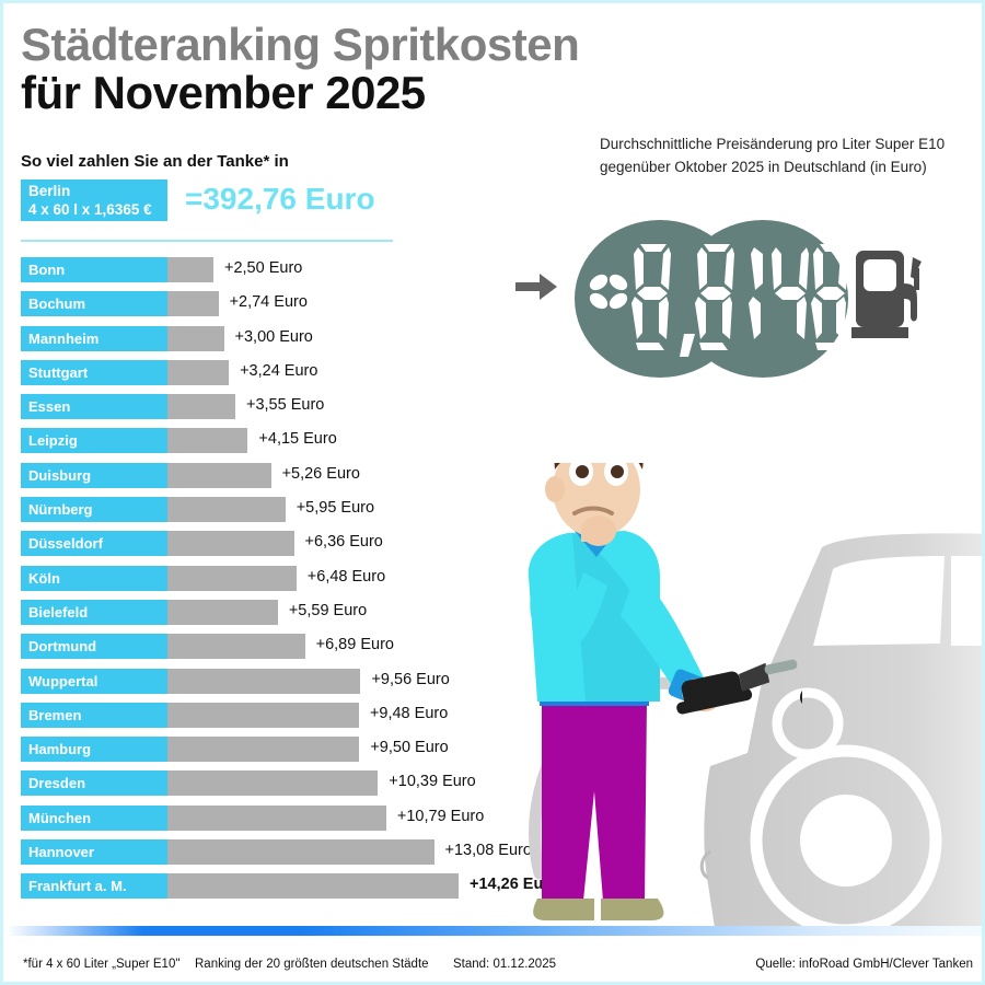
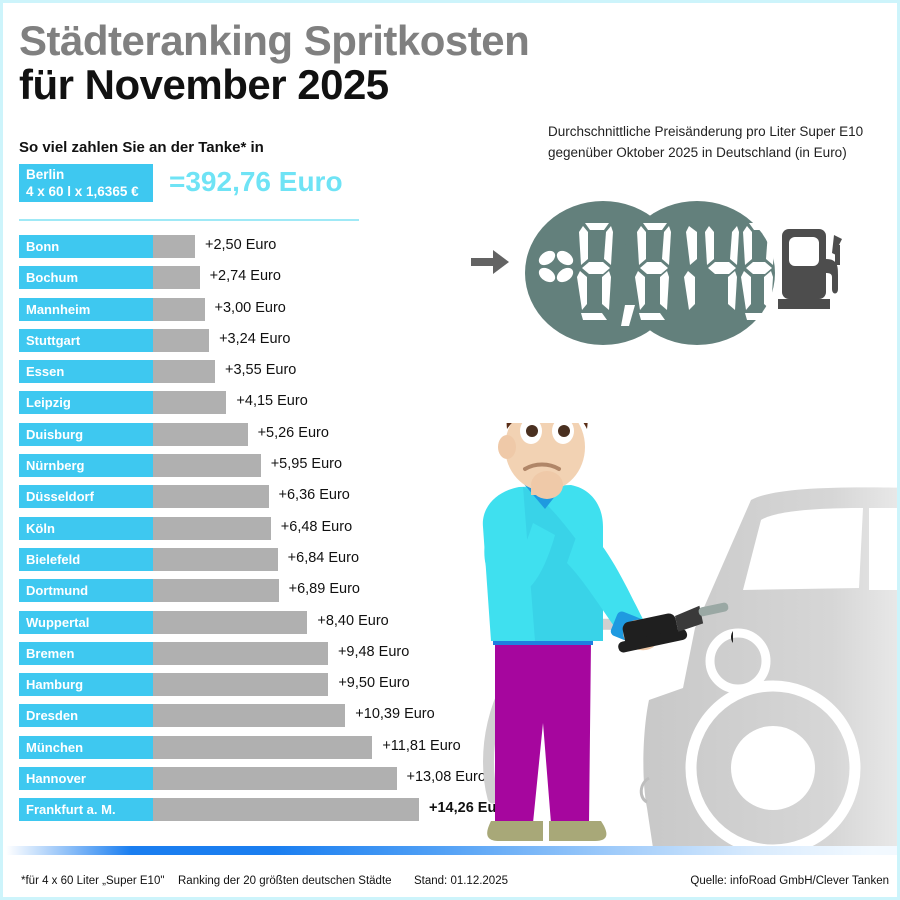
Bielefeld: +5,59 -> +6,84
Wuppertal: +9,56 -> +8,40
München: +10,79 -> +11,81
